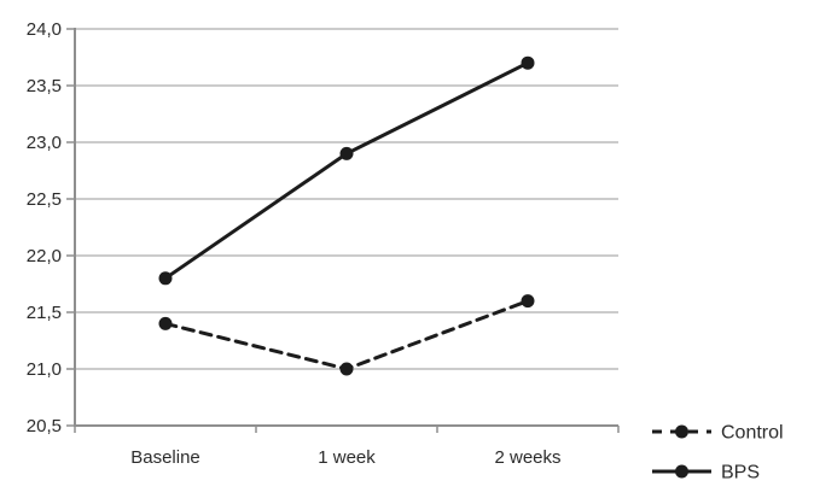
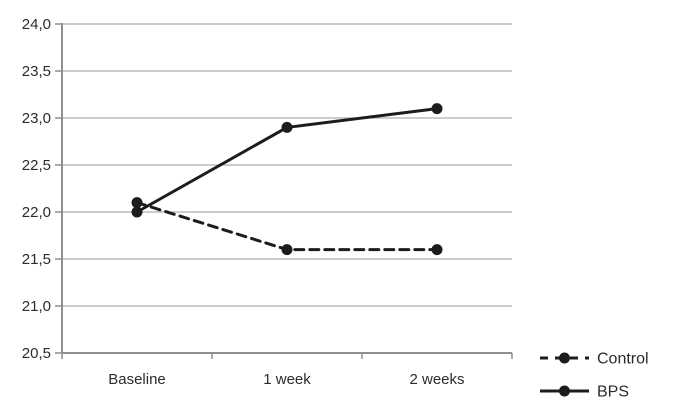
Control/Baseline: 21,4 -> 22,1
BPS/Baseline: 21,8 -> 22,0
Control/1 week: 21,0 -> 21,6
BPS/2 weeks: 23,7 -> 23,1
